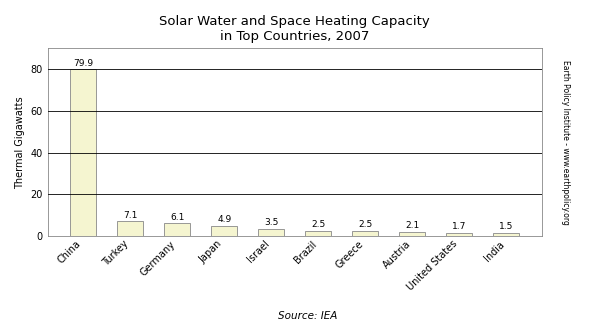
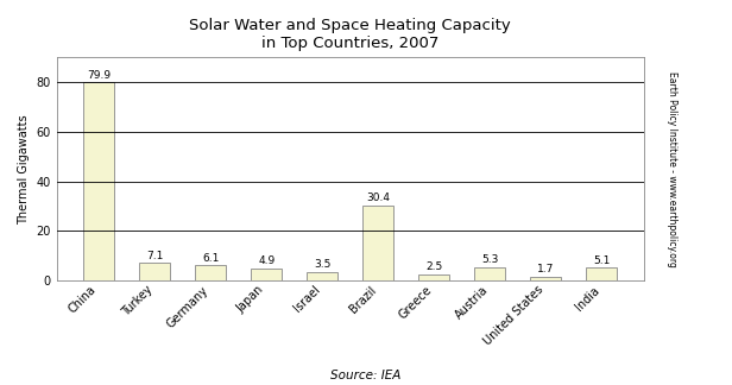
Brazil: 2.5 -> 30.4
Austria: 2.1 -> 5.3
India: 1.5 -> 5.1
